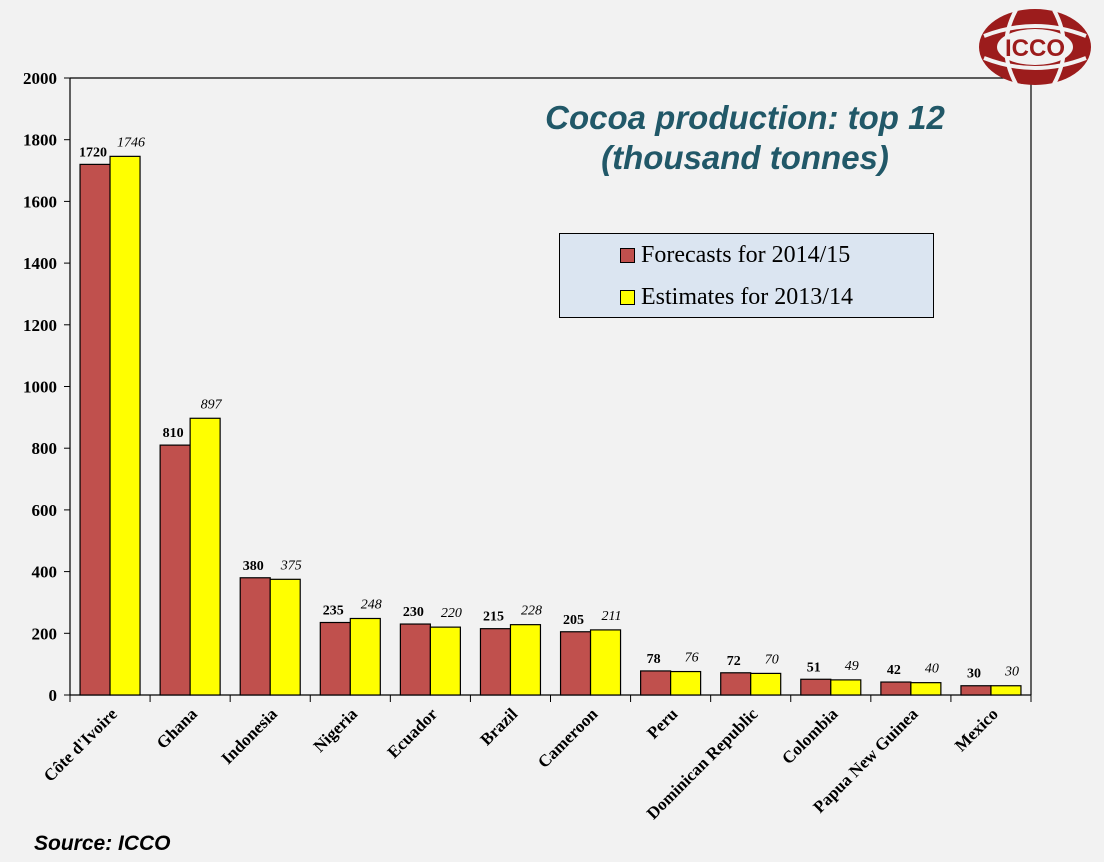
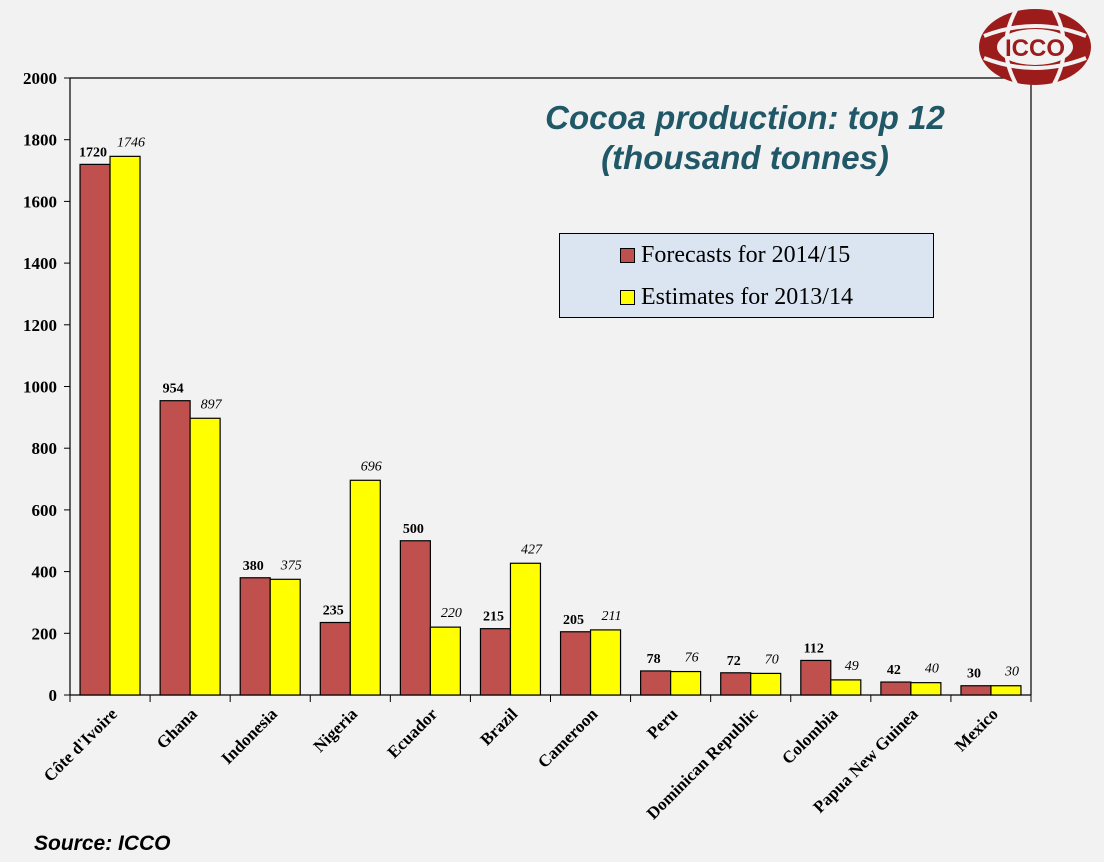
Forecasts for 2014/15/Ghana: 810 -> 954
Estimates for 2013/14/Nigeria: 248 -> 696
Forecasts for 2014/15/Ecuador: 230 -> 500
Estimates for 2013/14/Brazil: 228 -> 427
Forecasts for 2014/15/Colombia: 51 -> 112
